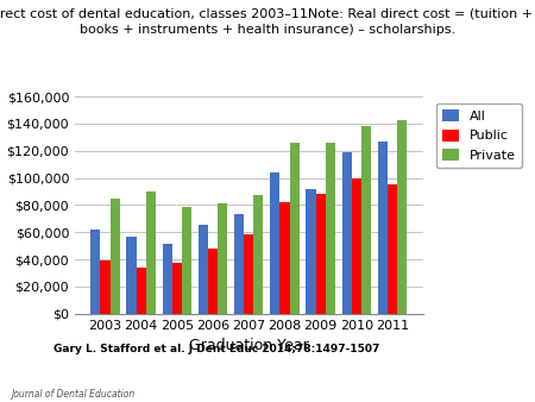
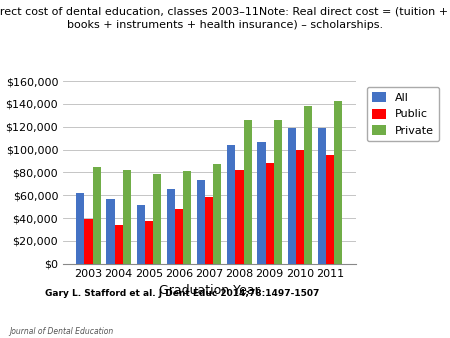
Private/2004: $90,000 -> $82,000
All/2009: $92,000 -> $107,000
All/2011: $127,000 -> $119,000
